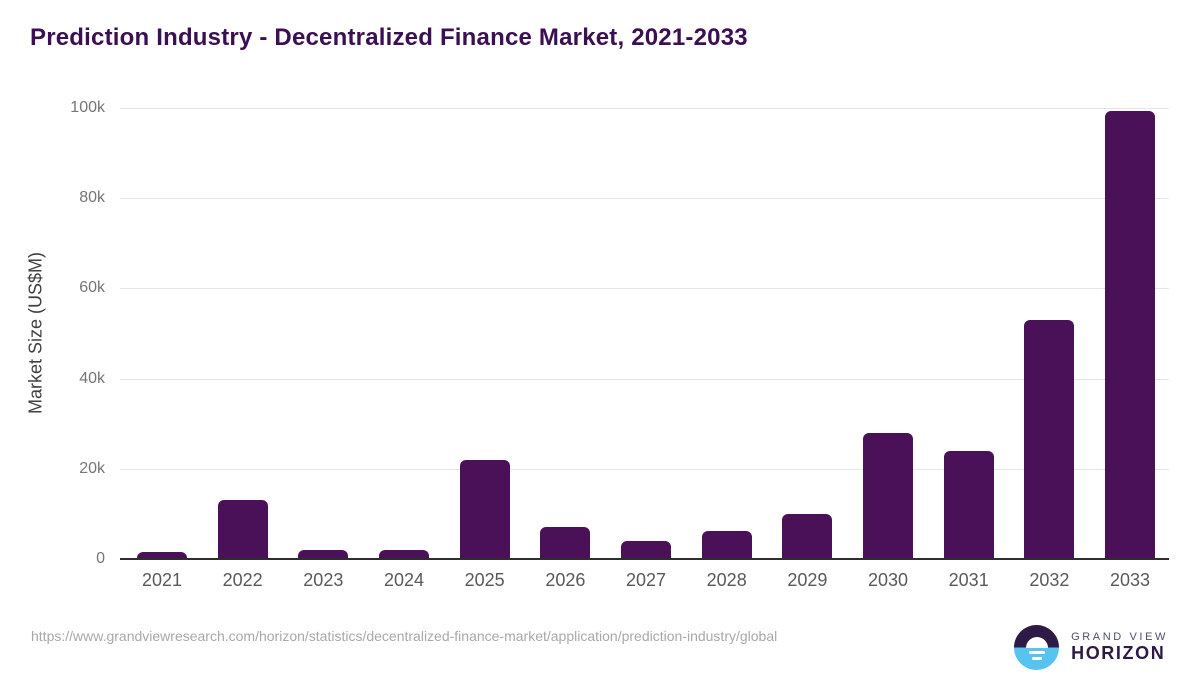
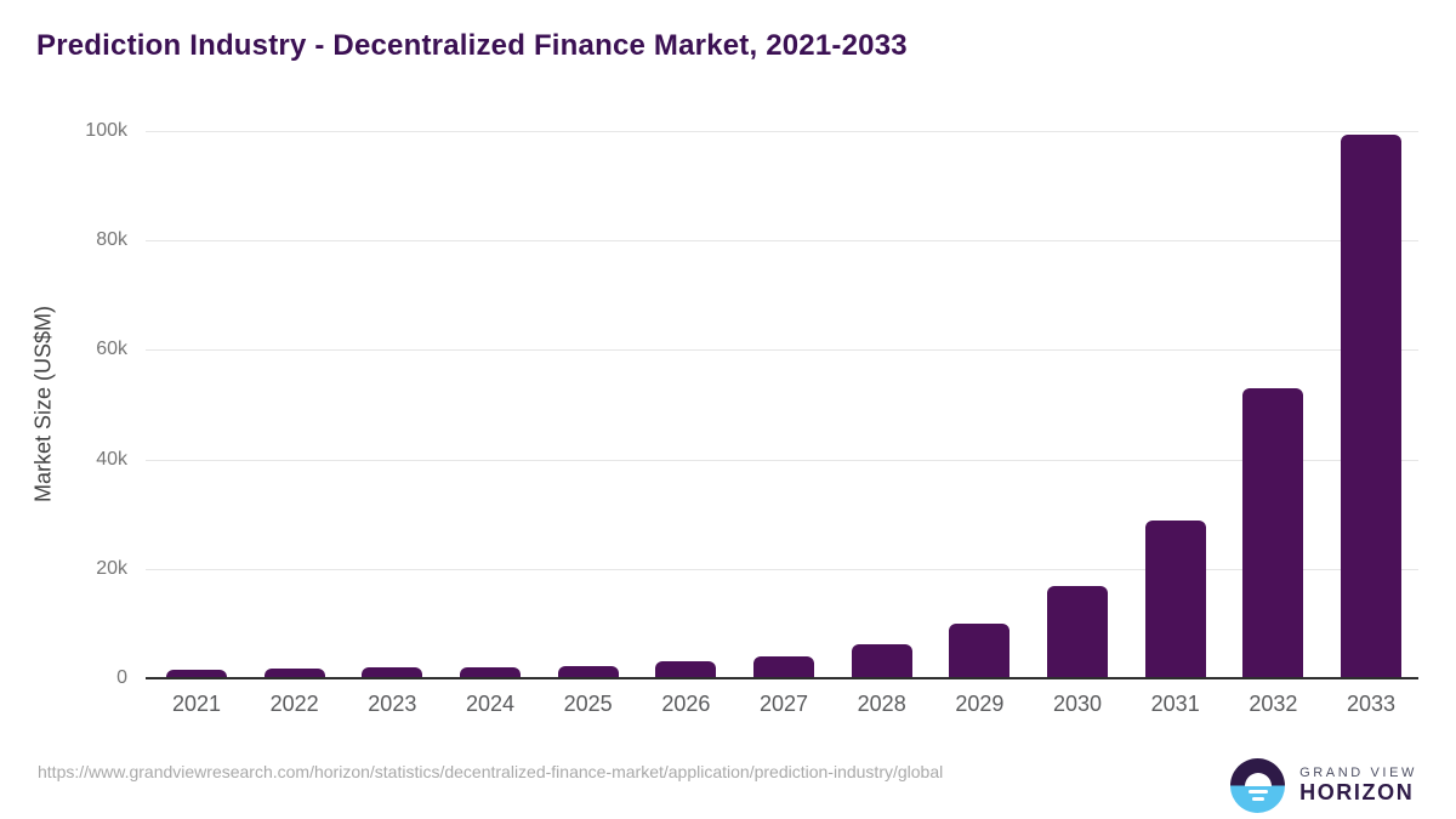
2022: 13k -> 2k
2025: 22k -> 2k
2026: 7k -> 3k
2030: 28k -> 17k
2031: 24k -> 29k
